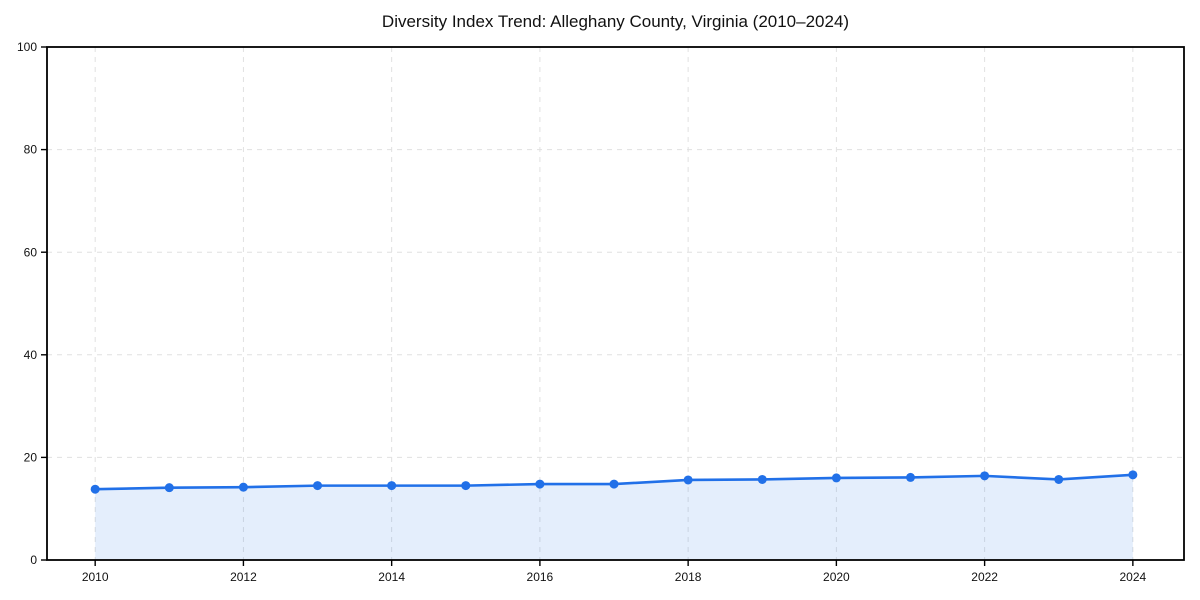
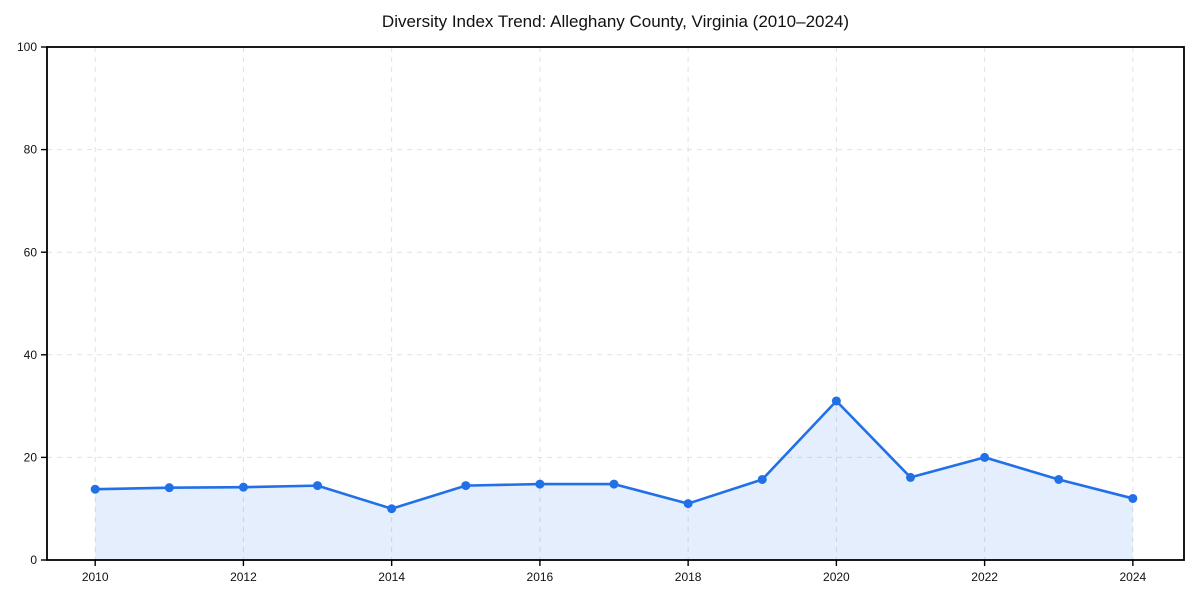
2014: 14 -> 10
2018: 16 -> 11
2020: 16 -> 31
2022: 16 -> 20
2024: 17 -> 12
